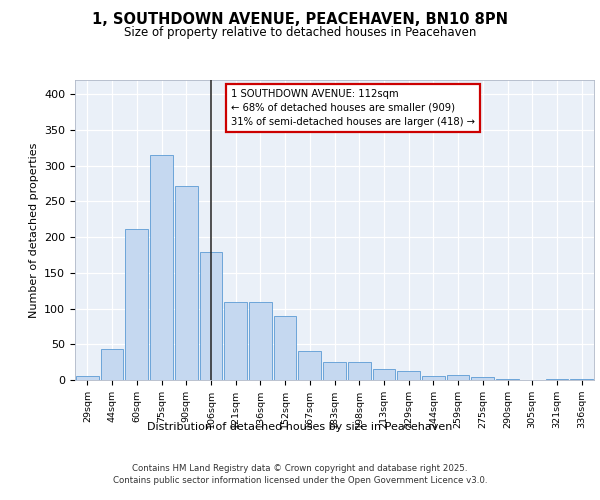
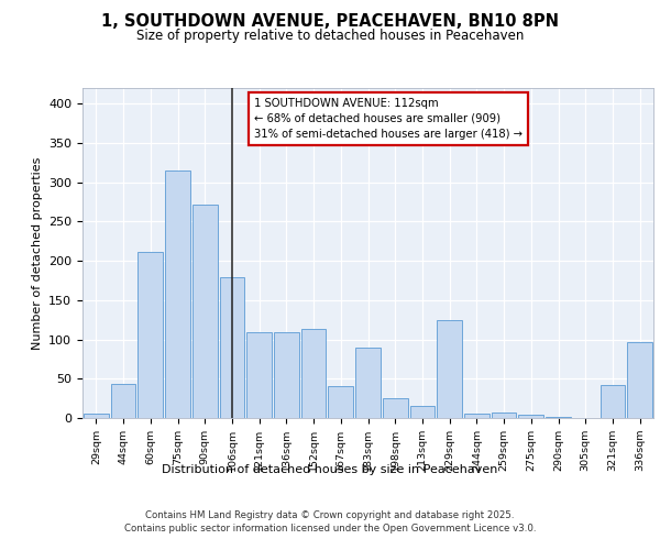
152sqm: 90 -> 114
183sqm: 25 -> 90
229sqm: 13 -> 124
321sqm: 2 -> 42
336sqm: 2 -> 96
